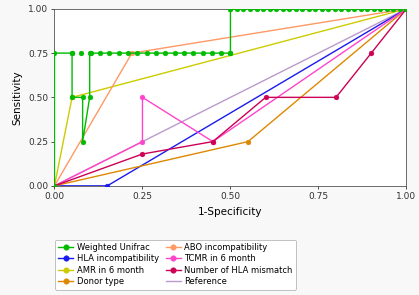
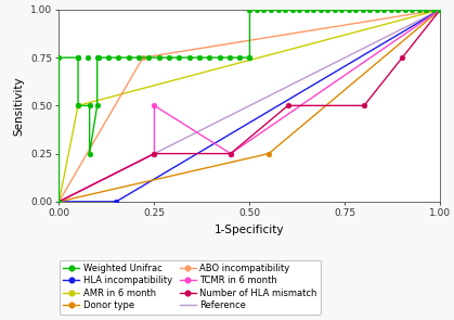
Number of HLA mismatch/0.25: 0.18 -> 0.25
